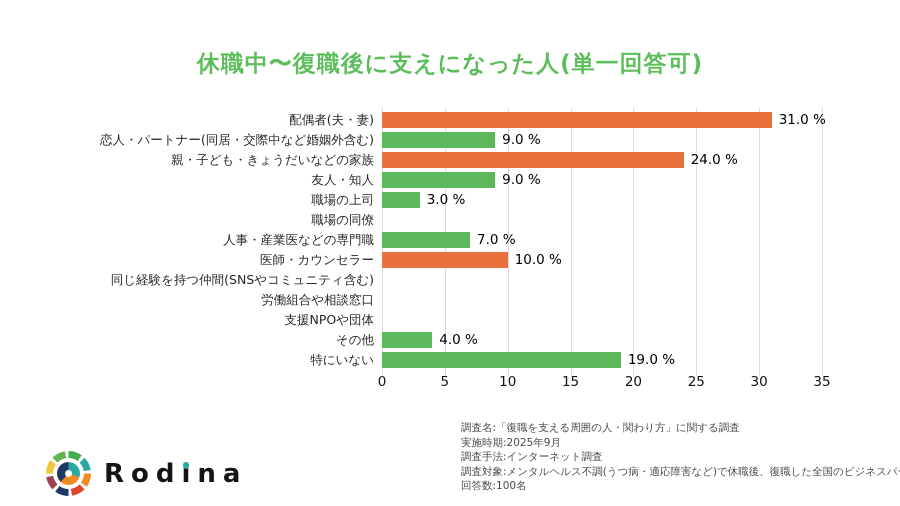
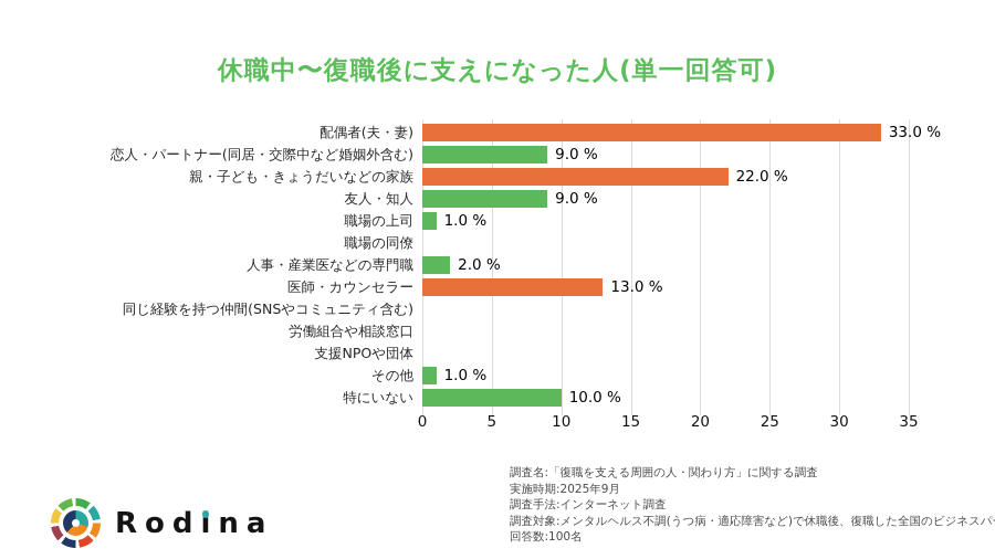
配偶者(夫・妻): 31.0 -> 33.0
親・子ども・きょうだいなどの家族: 24.0 -> 22.0
職場の上司: 3.0 -> 1.0
人事・産業医などの専門職: 7.0 -> 2.0
医師・カウンセラー: 10.0 -> 13.0
その他: 4.0 -> 1.0
特にいない: 19.0 -> 10.0
